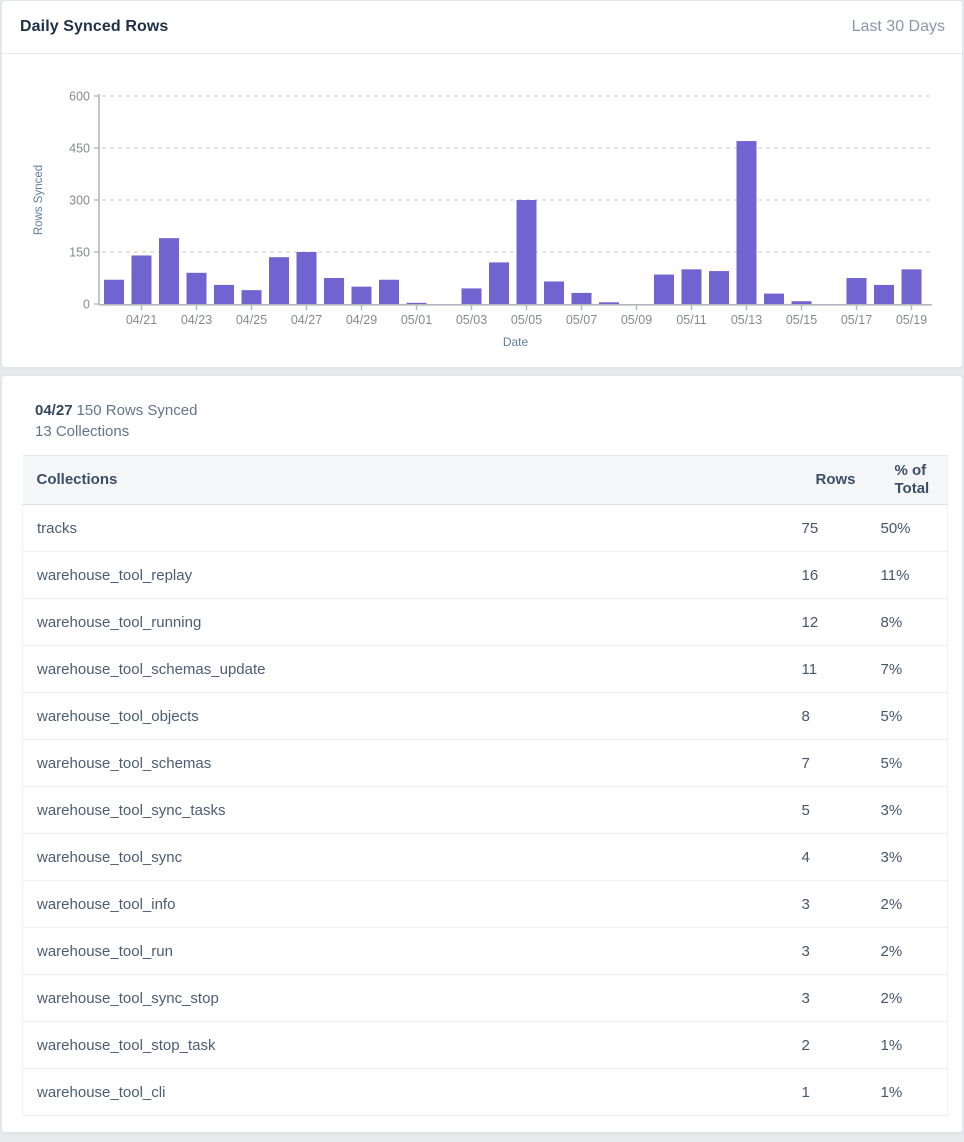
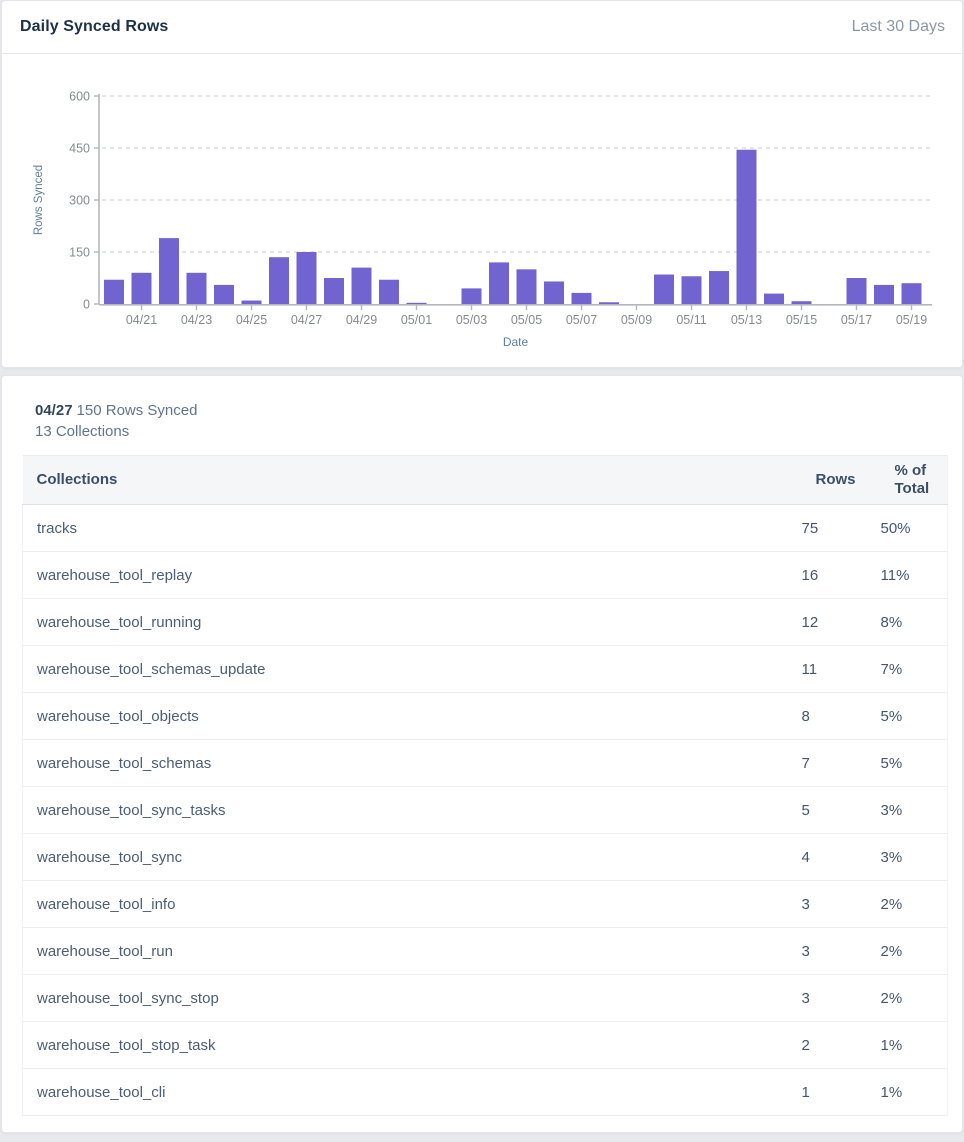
04/21: 140 -> 90
04/25: 40 -> 10
04/29: 50 -> 100
05/05: 300 -> 100
05/11: 100 -> 80
05/13: 470 -> 440
05/19: 100 -> 60
